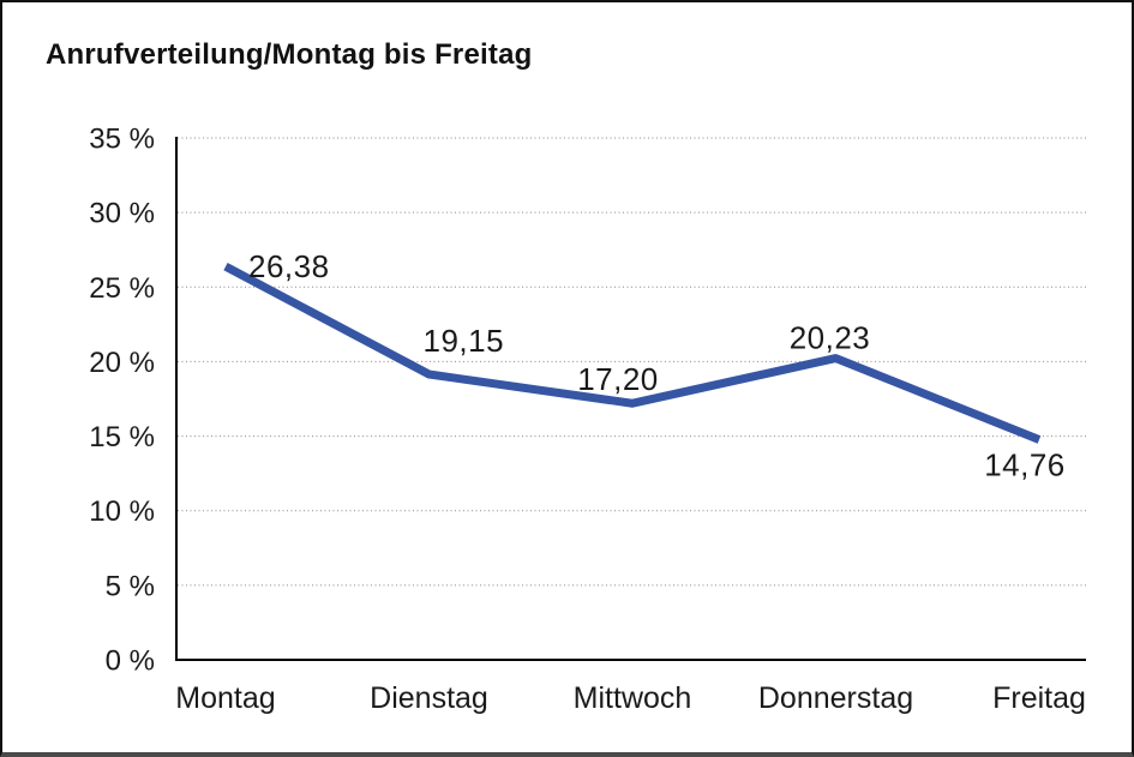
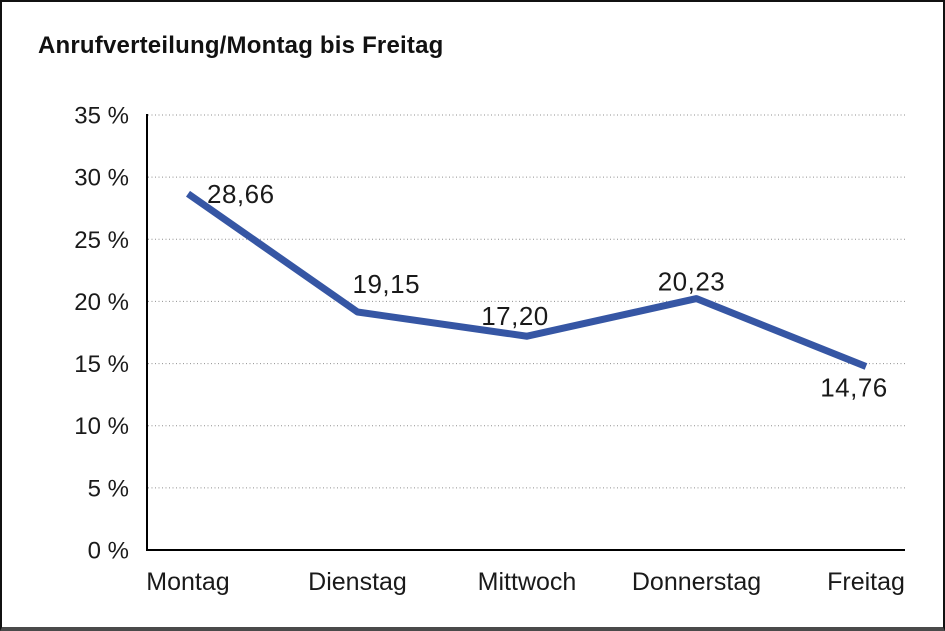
Montag: 26,38 -> 28,66
